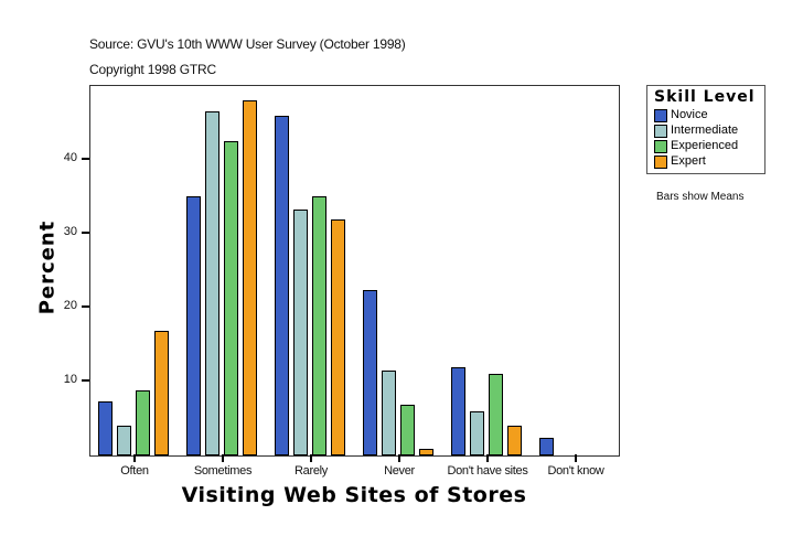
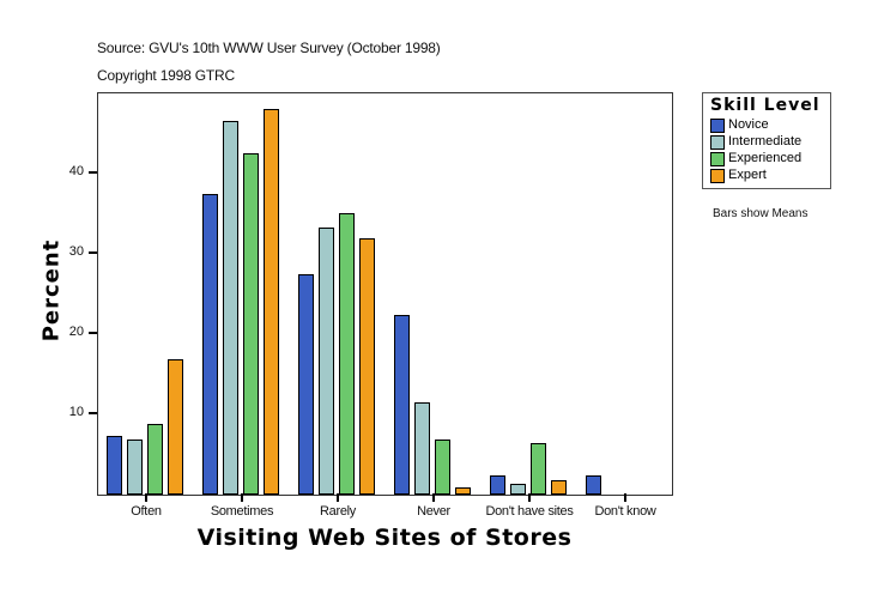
Intermediate/Often: 4 -> 7
Novice/Sometimes: 35 -> 38
Novice/Rarely: 46 -> 28
Novice/Don't have sites: 12 -> 2
Intermediate/Don't have sites: 6 -> 1
Experienced/Don't have sites: 11 -> 6
Expert/Don't have sites: 4 -> 2
